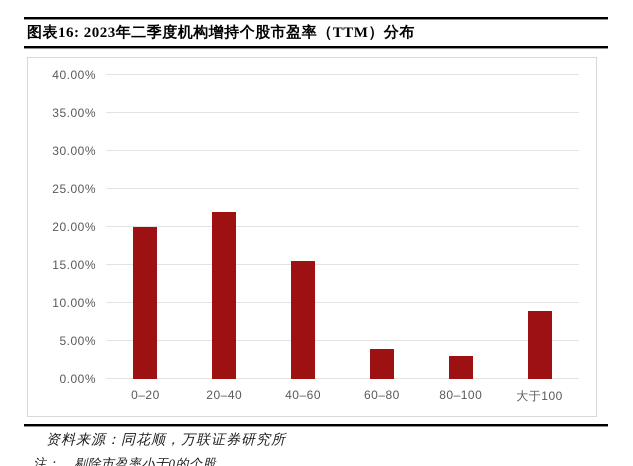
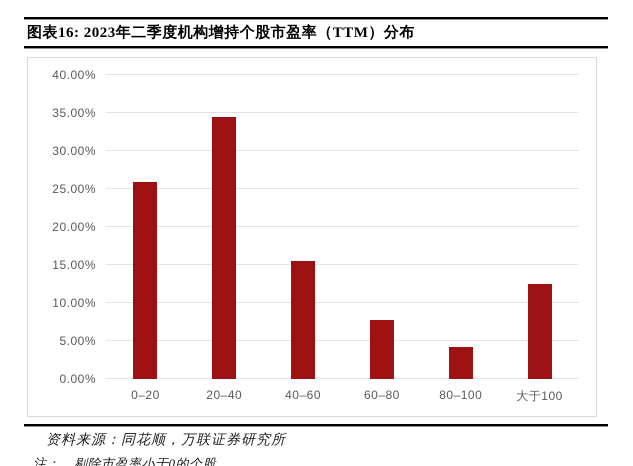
0–20: 20% -> 26%
20–40: 22% -> 34%
60–80: 4% -> 8%
80–100: 3% -> 4%
大于100: 9% -> 12%
